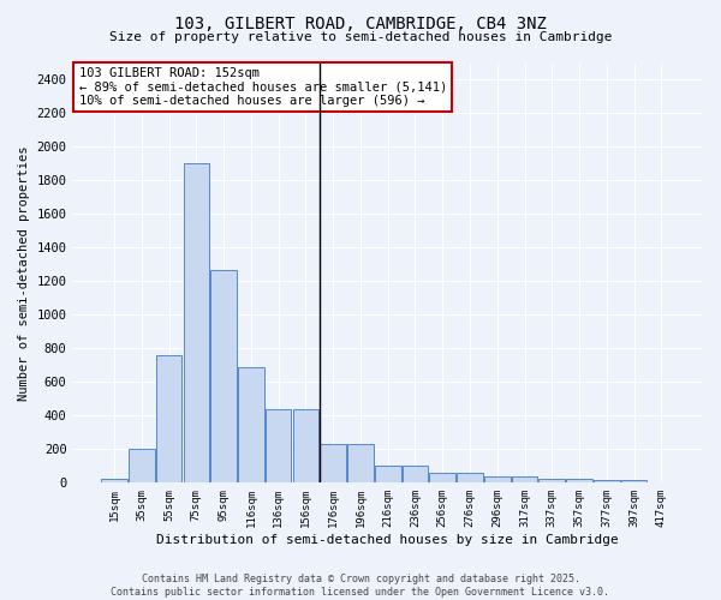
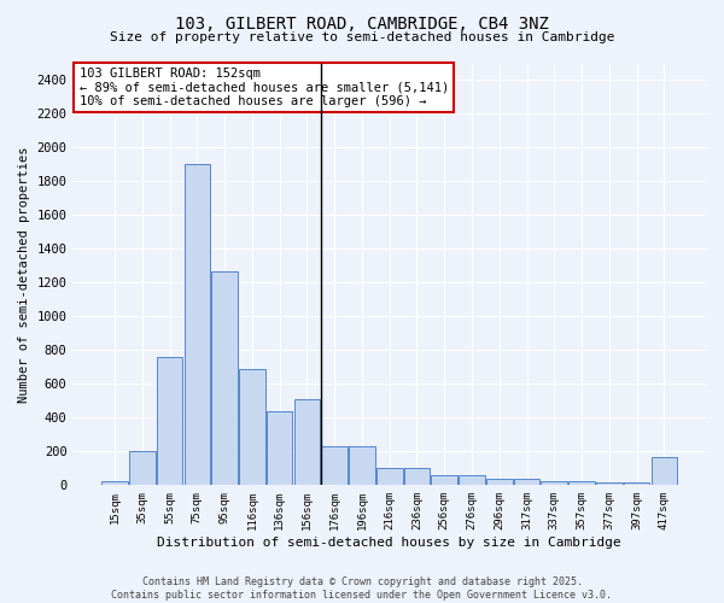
156sqm: 440 -> 510
417sqm: 0 -> 170
